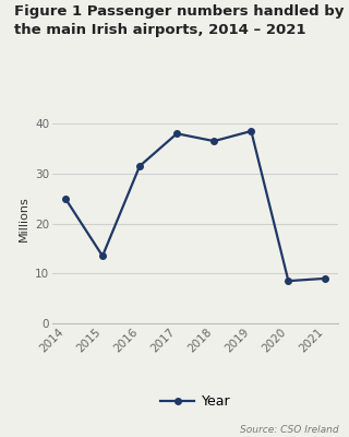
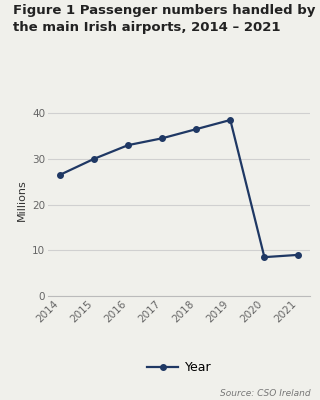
2014: 25.0 -> 26.5
2015: 13.5 -> 30.0
2016: 31.5 -> 33.0
2017: 38.0 -> 34.5
